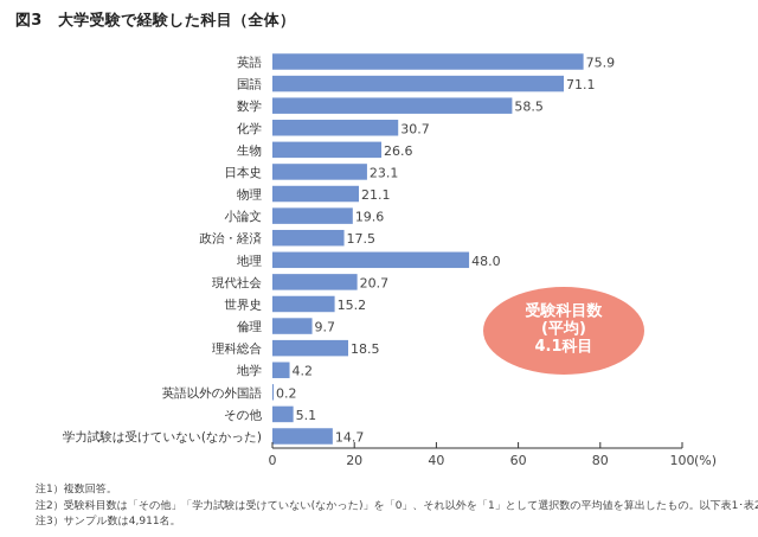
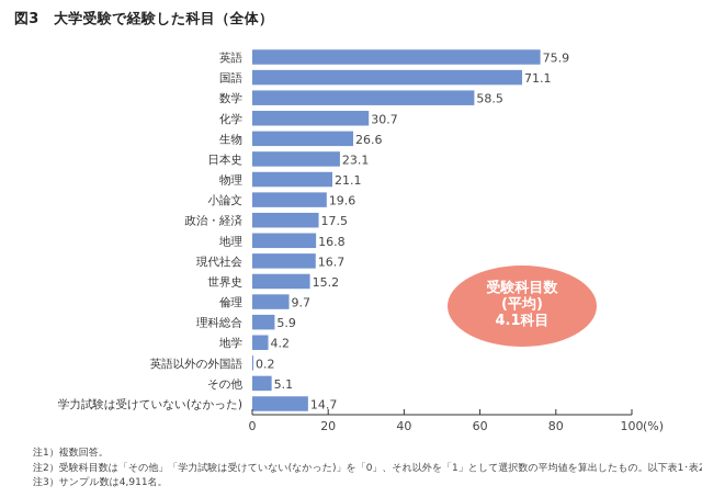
地理: 48.0 -> 16.8
現代社会: 20.7 -> 16.7
理科総合: 18.5 -> 5.9
